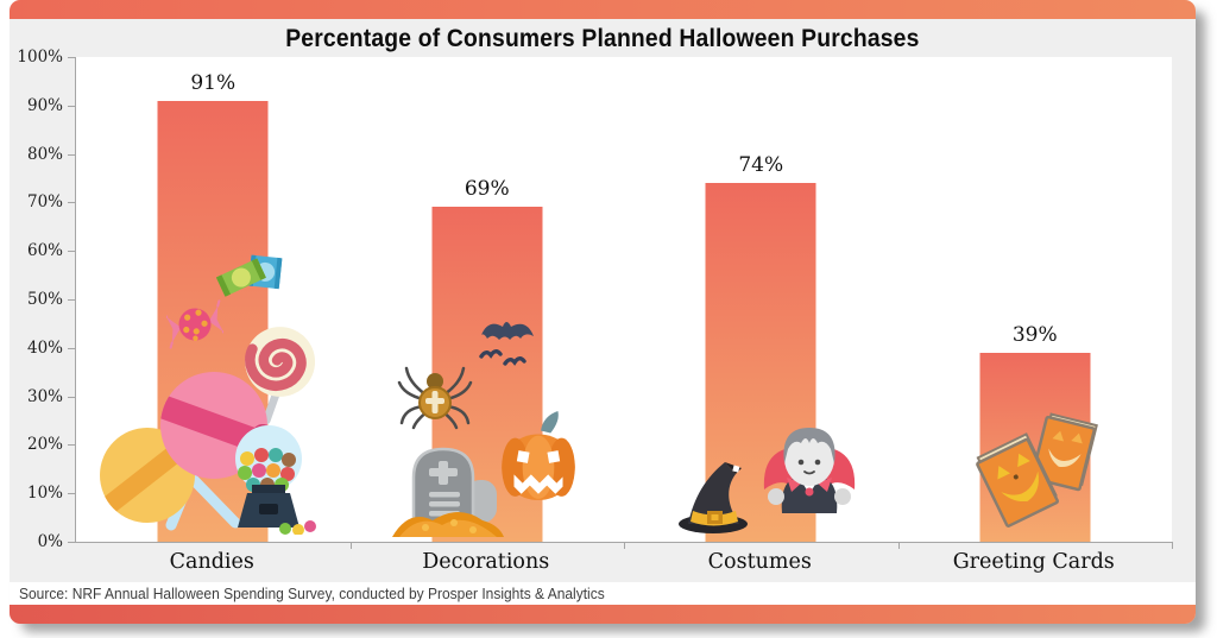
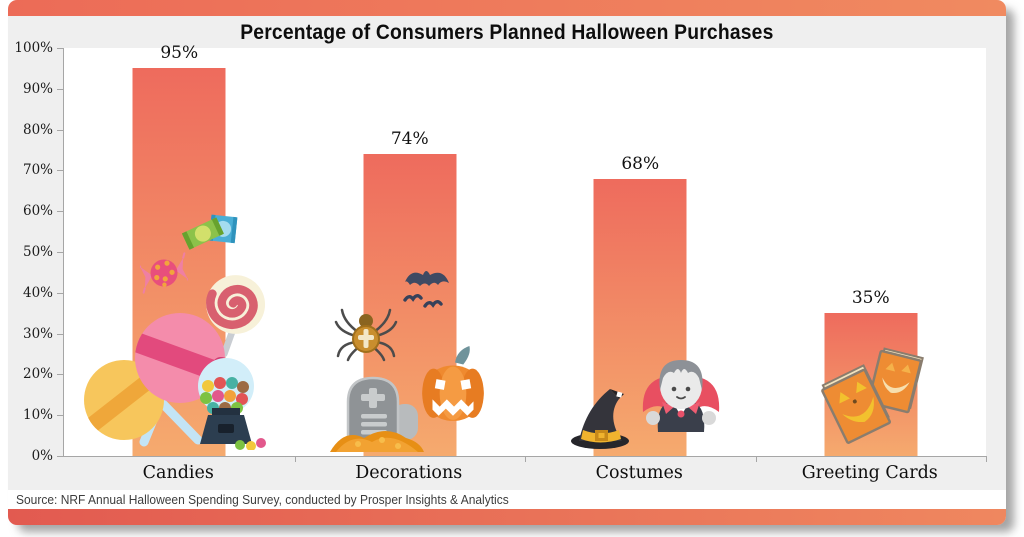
Candies: 91% -> 95%
Decorations: 69% -> 74%
Costumes: 74% -> 68%
Greeting Cards: 39% -> 35%
